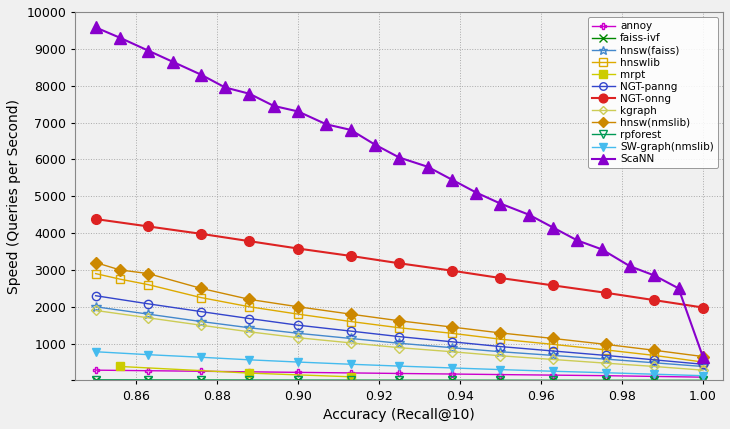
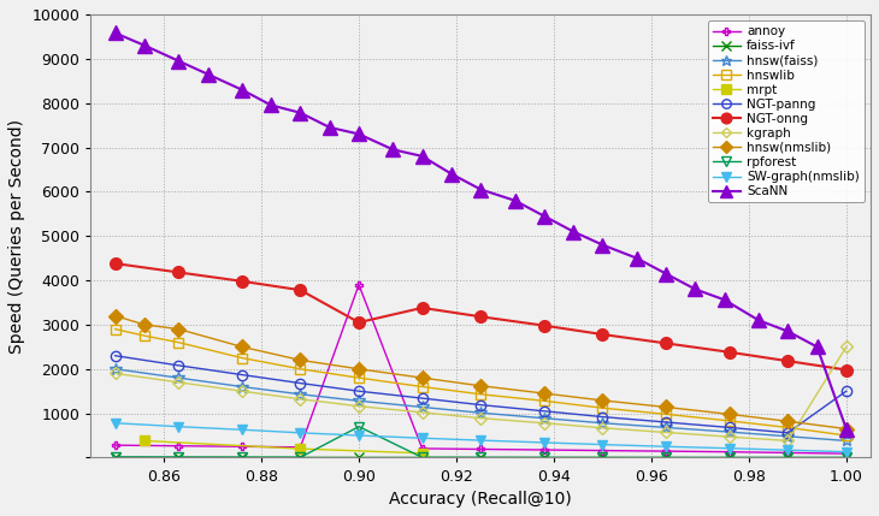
annoy/0.90: 220 -> 3900
NGT-onng/0.90: 3580 -> 3050
rpforest/0.90: 0 -> 700
NGT-panng/1.00: 440 -> 1500
kgraph/1.00: 280 -> 2500
